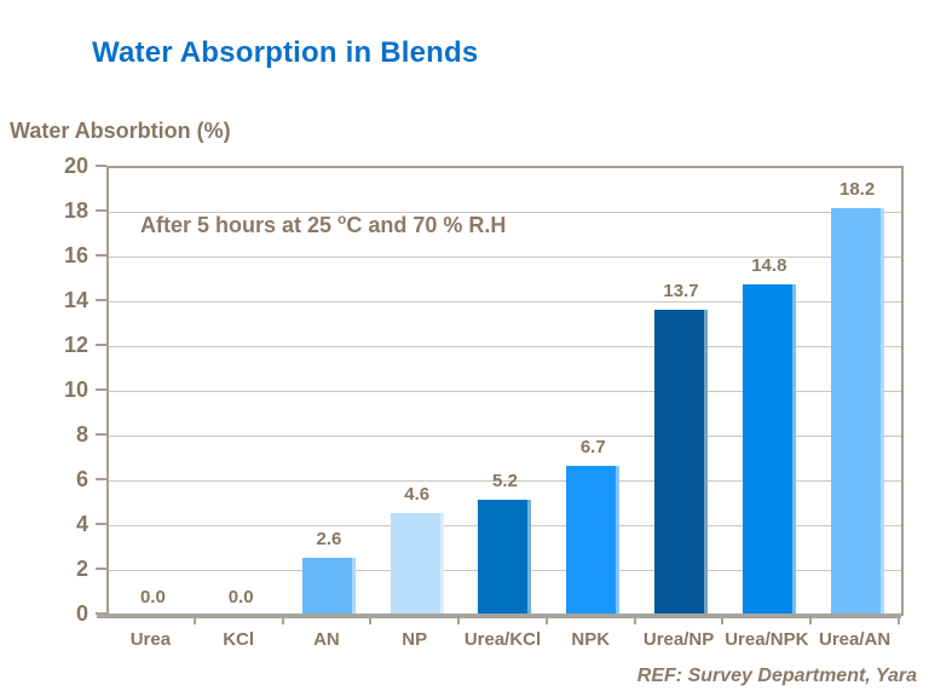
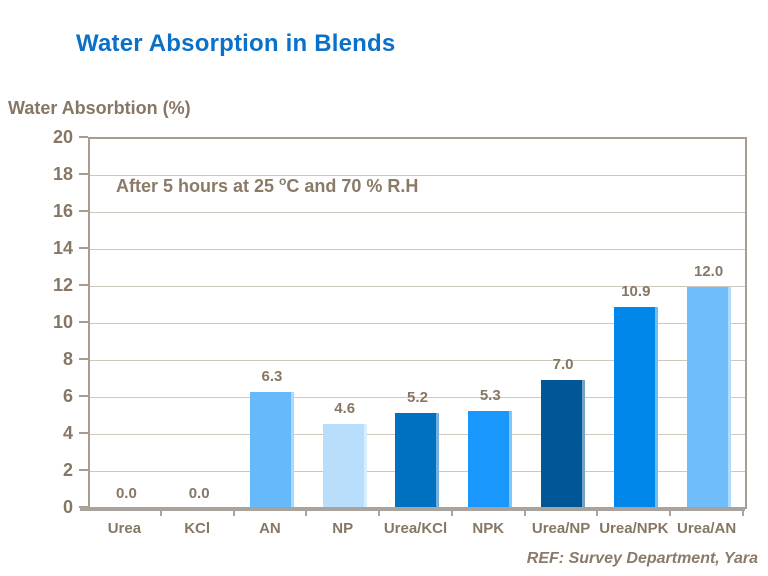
AN: 2.6 -> 6.3
NPK: 6.7 -> 5.3
Urea/NP: 13.7 -> 7.0
Urea/NPK: 14.8 -> 10.9
Urea/AN: 18.2 -> 12.0
